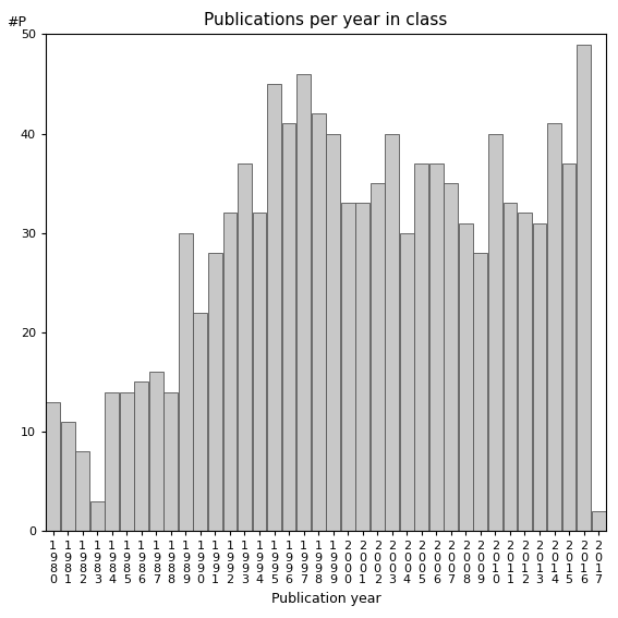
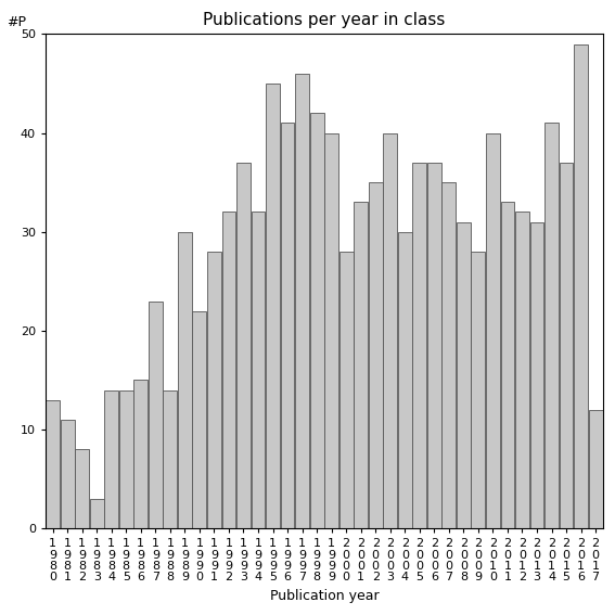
1 9 8 7: 16 -> 23
2 0 0 0: 33 -> 28
2 0 1 7: 2 -> 12
